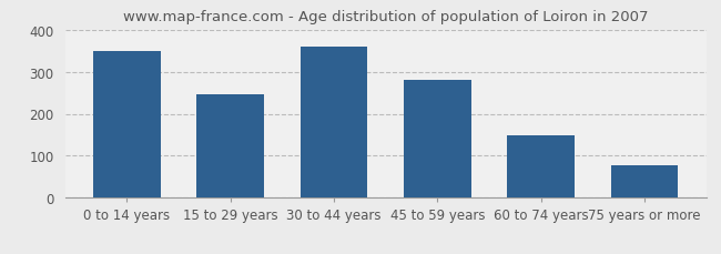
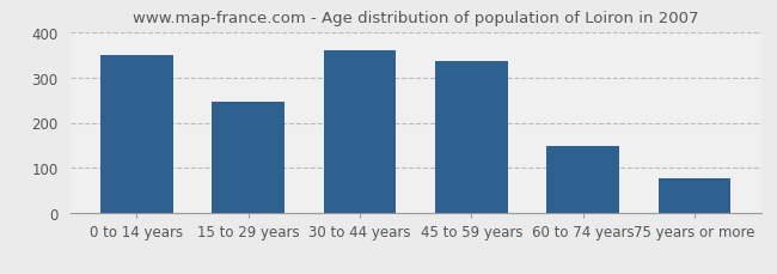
45 to 59 years: 280 -> 335
